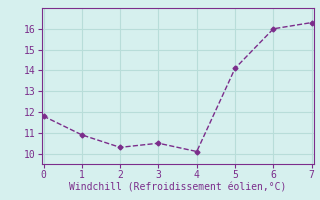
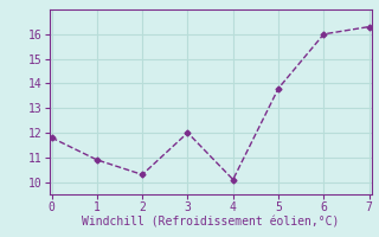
3: 10.5 -> 12.0
5: 14.1 -> 13.8
